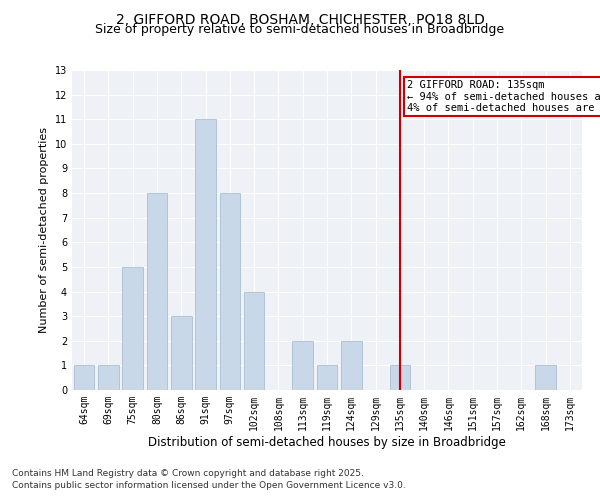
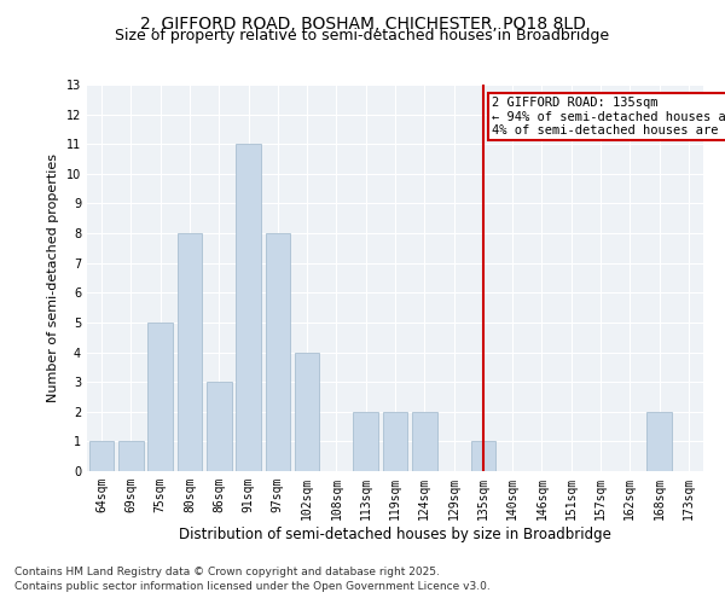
119sqm: 1 -> 2
168sqm: 1 -> 2
